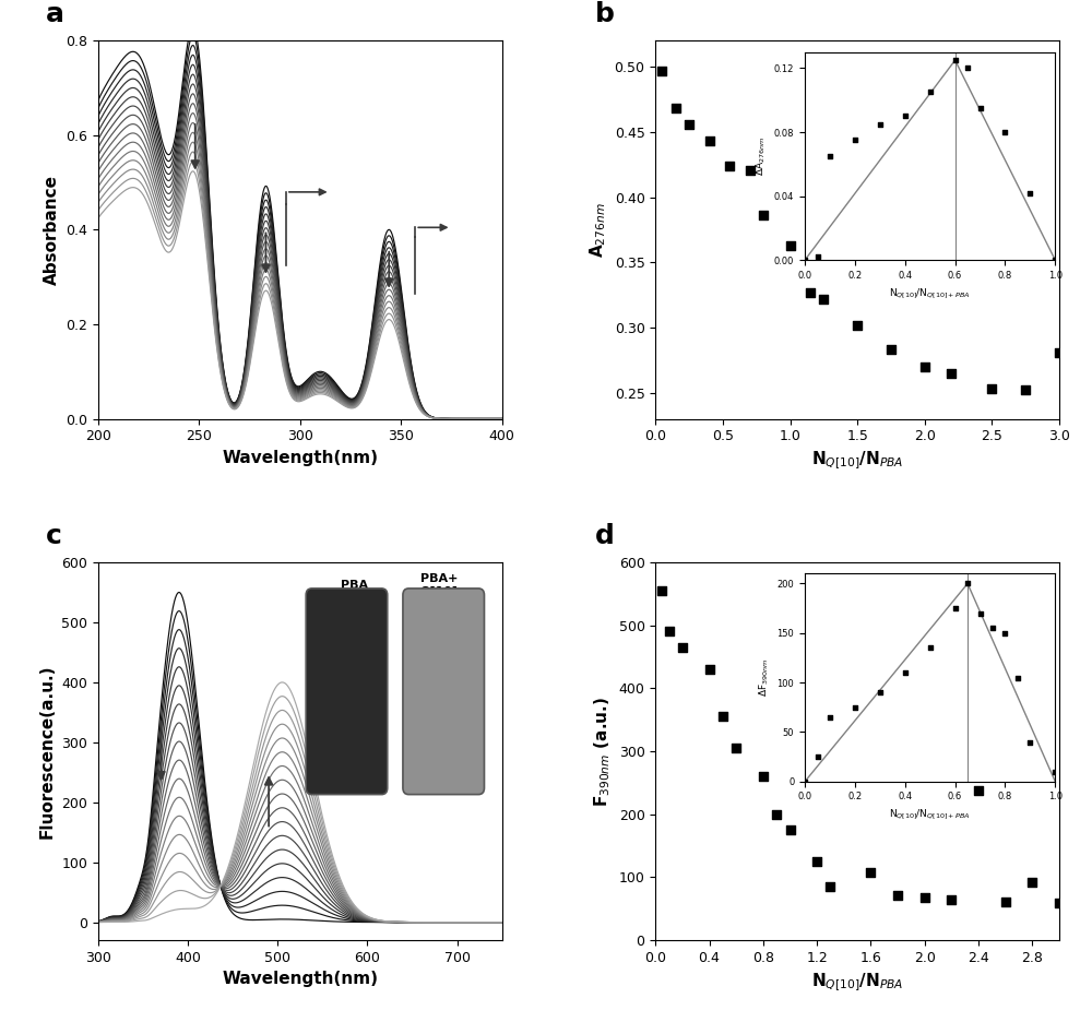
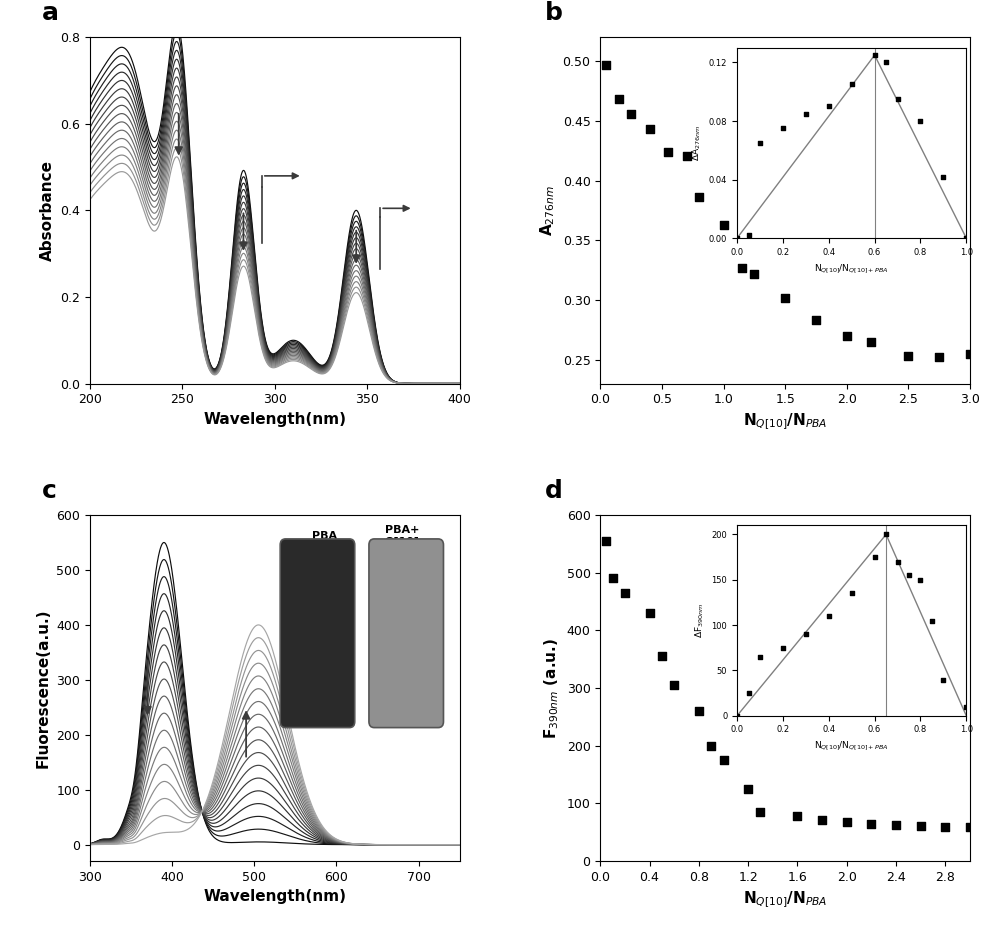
3.0: 0.281 -> 0.255
1.6: 108 -> 78
2.4: 238 -> 63
2.8: 92 -> 60
